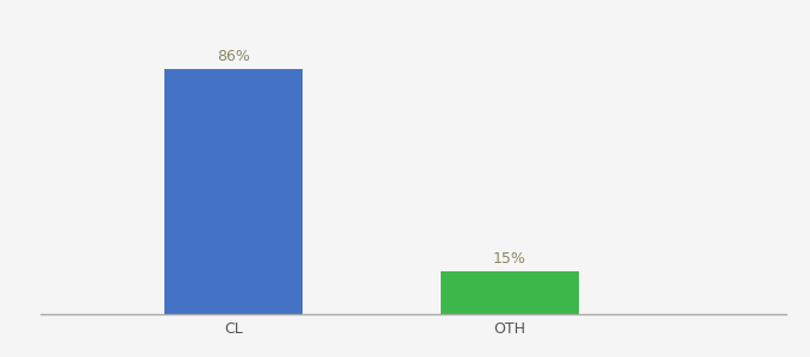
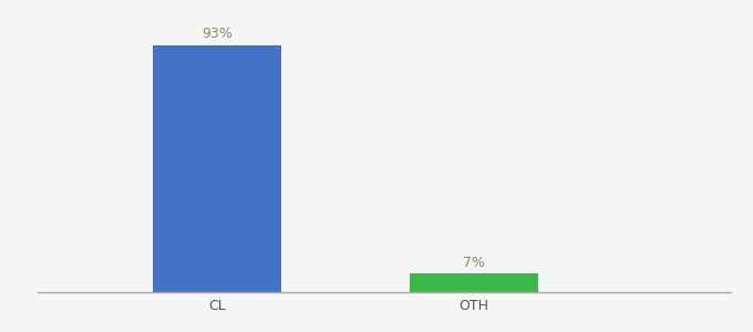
CL: 86% -> 93%
OTH: 15% -> 7%
